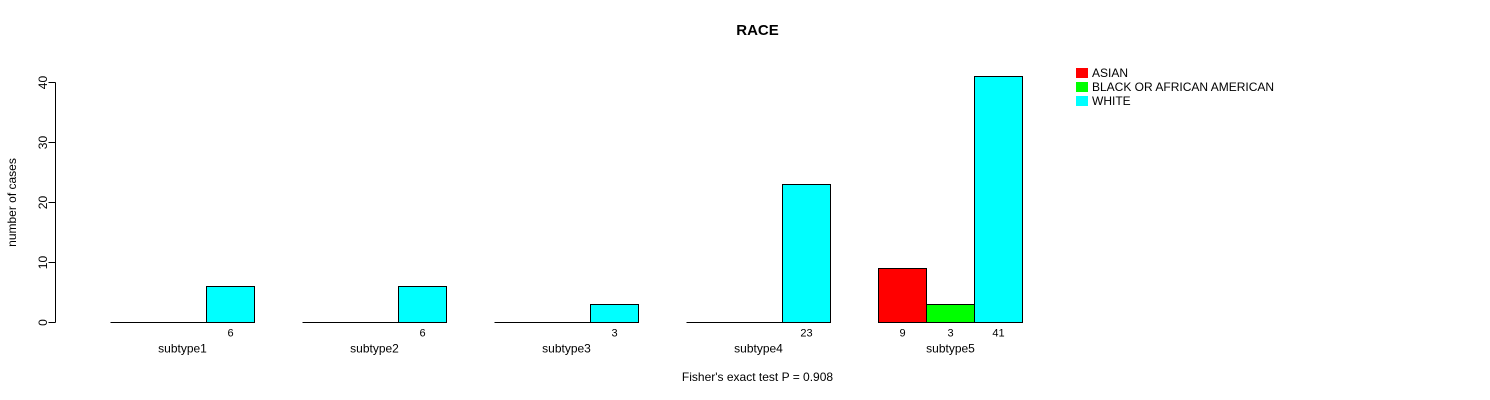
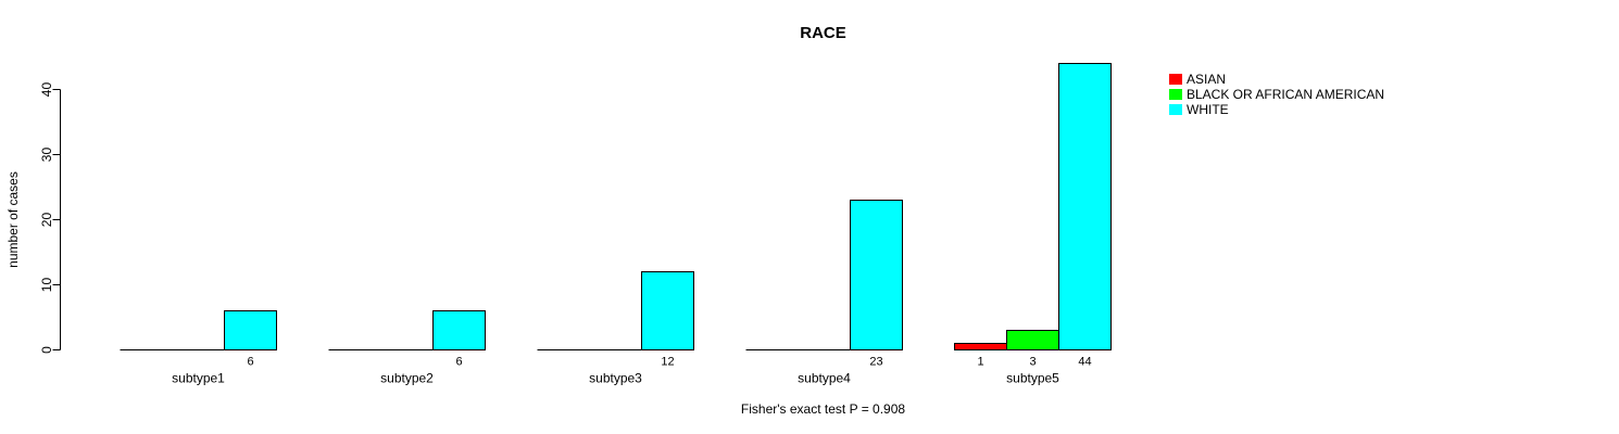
WHITE/subtype3: 3 -> 12
ASIAN/subtype5: 9 -> 1
WHITE/subtype5: 41 -> 44
